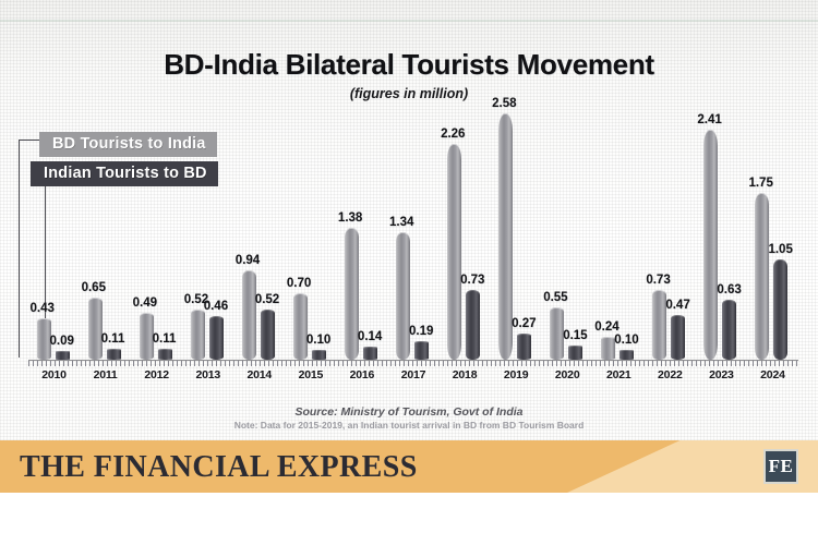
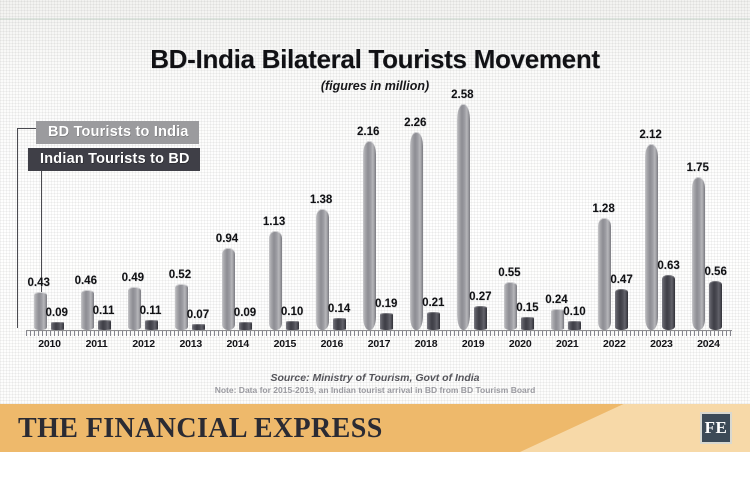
BD Tourists to India/2011: 0.65 -> 0.46
Indian Tourists to BD/2013: 0.46 -> 0.07
Indian Tourists to BD/2014: 0.52 -> 0.09
BD Tourists to India/2015: 0.70 -> 1.13
BD Tourists to India/2017: 1.34 -> 2.16
Indian Tourists to BD/2018: 0.73 -> 0.21
BD Tourists to India/2022: 0.73 -> 1.28
BD Tourists to India/2023: 2.41 -> 2.12
Indian Tourists to BD/2024: 1.05 -> 0.56
